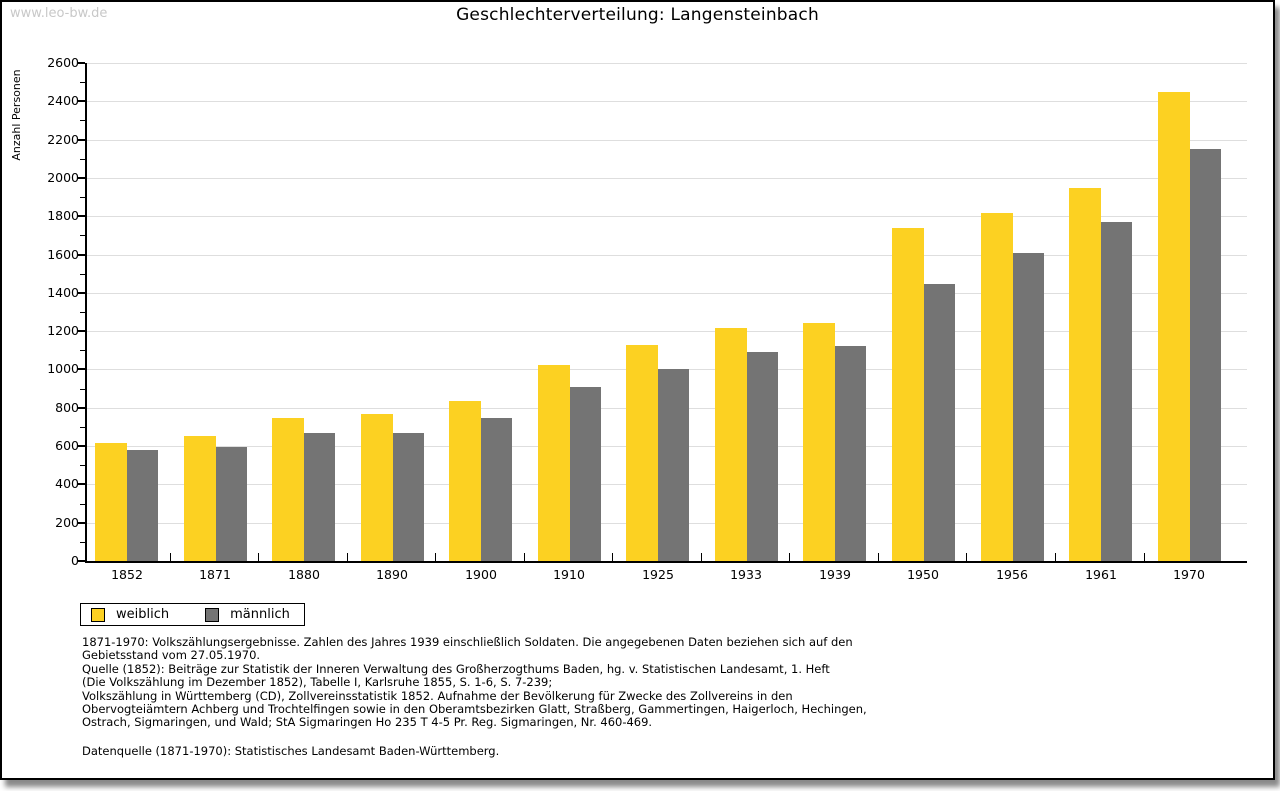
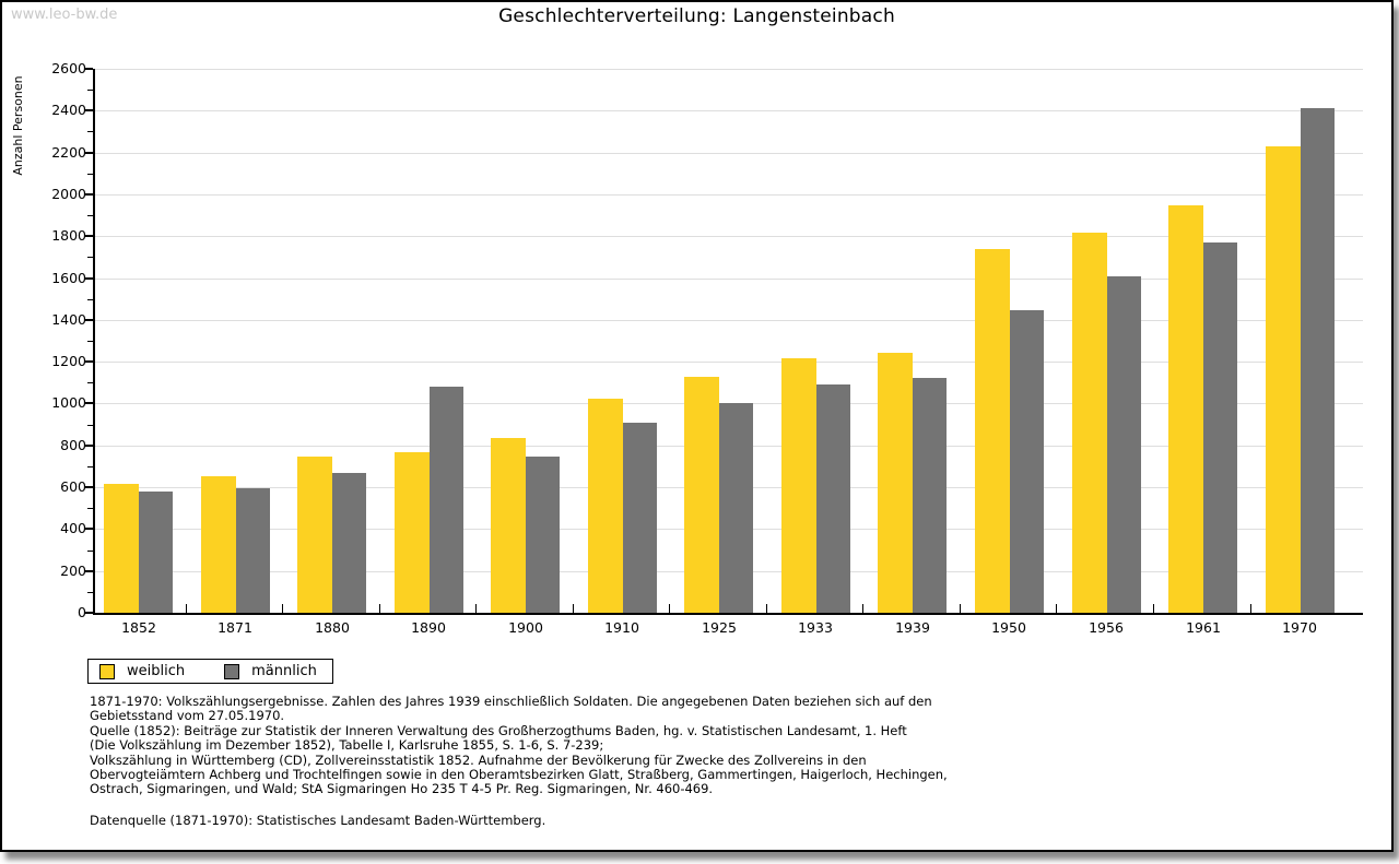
männlich/1890: 670 -> 1080
weiblich/1970: 2450 -> 2230
männlich/1970: 2150 -> 2410
